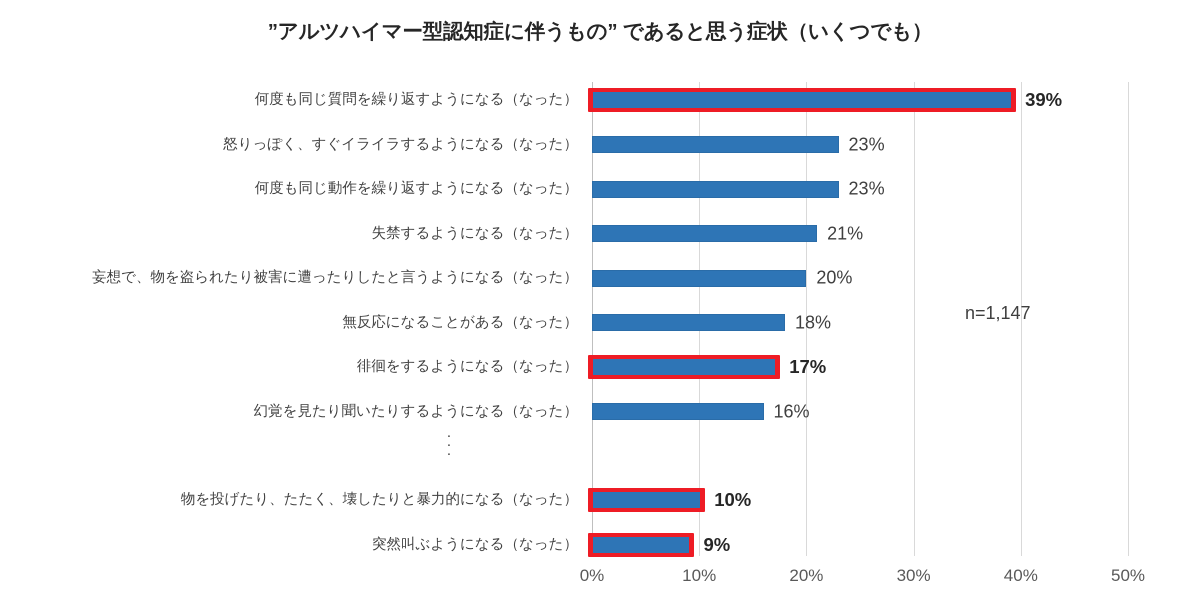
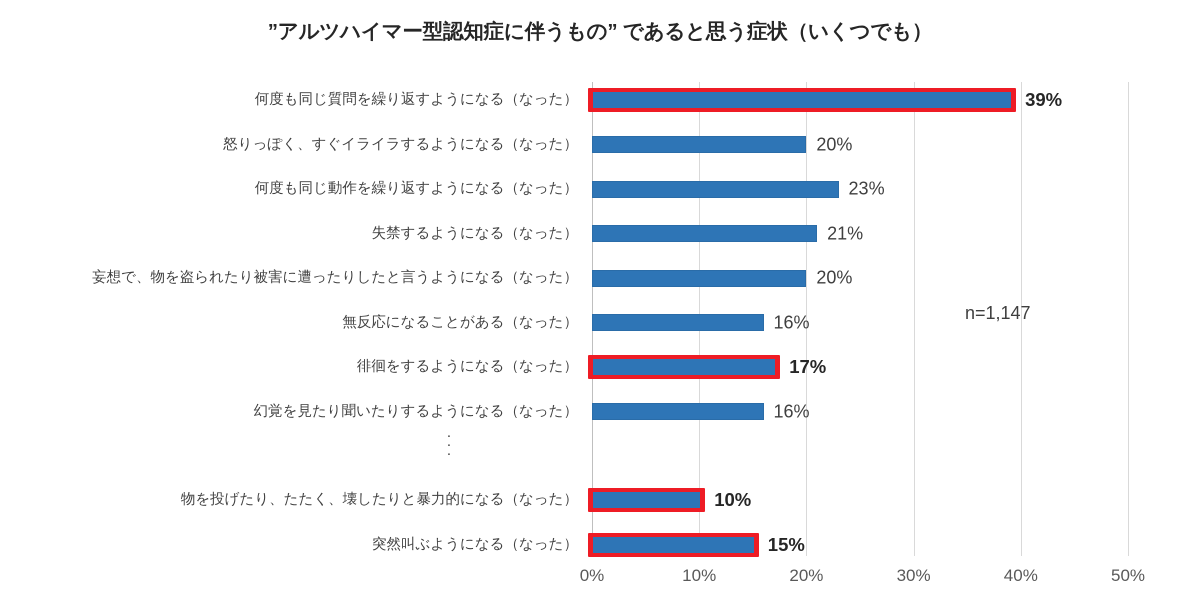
怒りっぽく、すぐイライラするようになる（なった）: 23% -> 20%
無反応になることがある（なった）: 18% -> 16%
突然叫ぶようになる（なった）: 9% -> 15%
